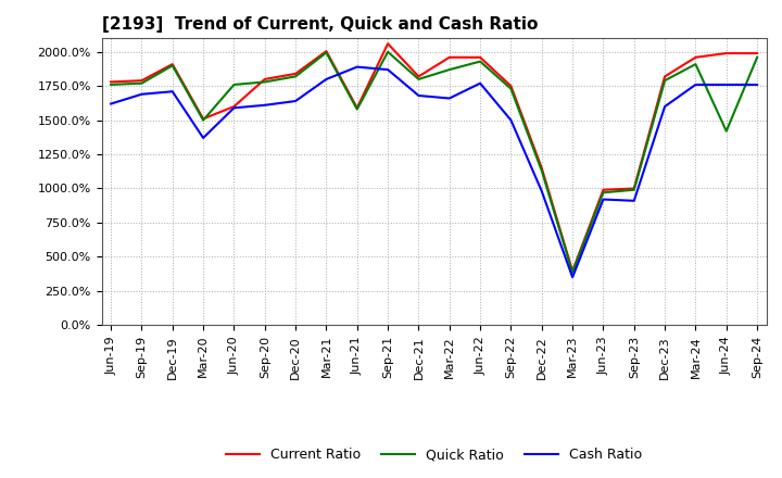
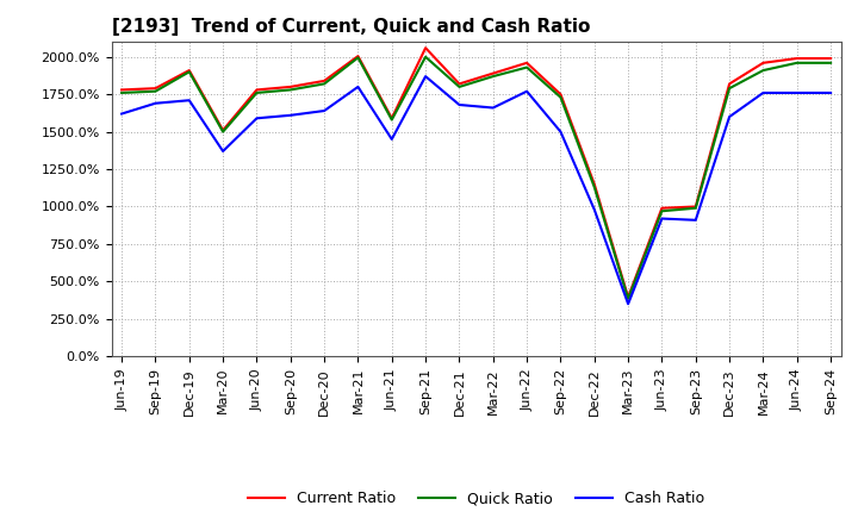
Current Ratio/Jun-20: 1600% -> 1780%
Cash Ratio/Jun-21: 1890% -> 1450%
Current Ratio/Mar-22: 1960% -> 1890%
Quick Ratio/Jun-24: 1420% -> 1960%
